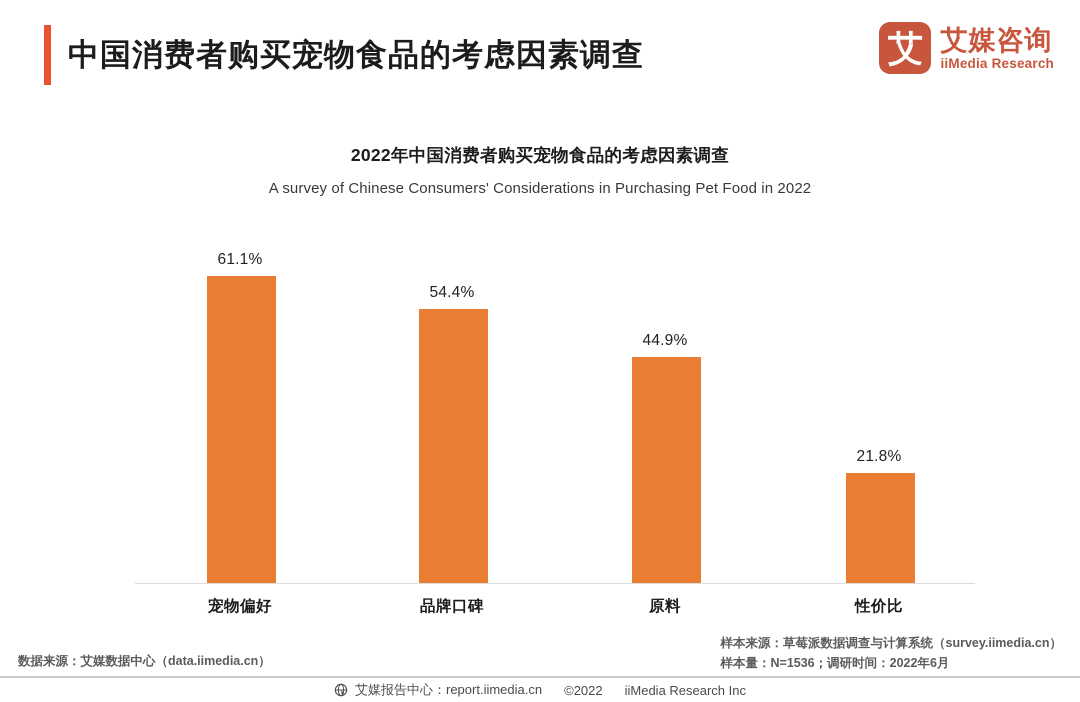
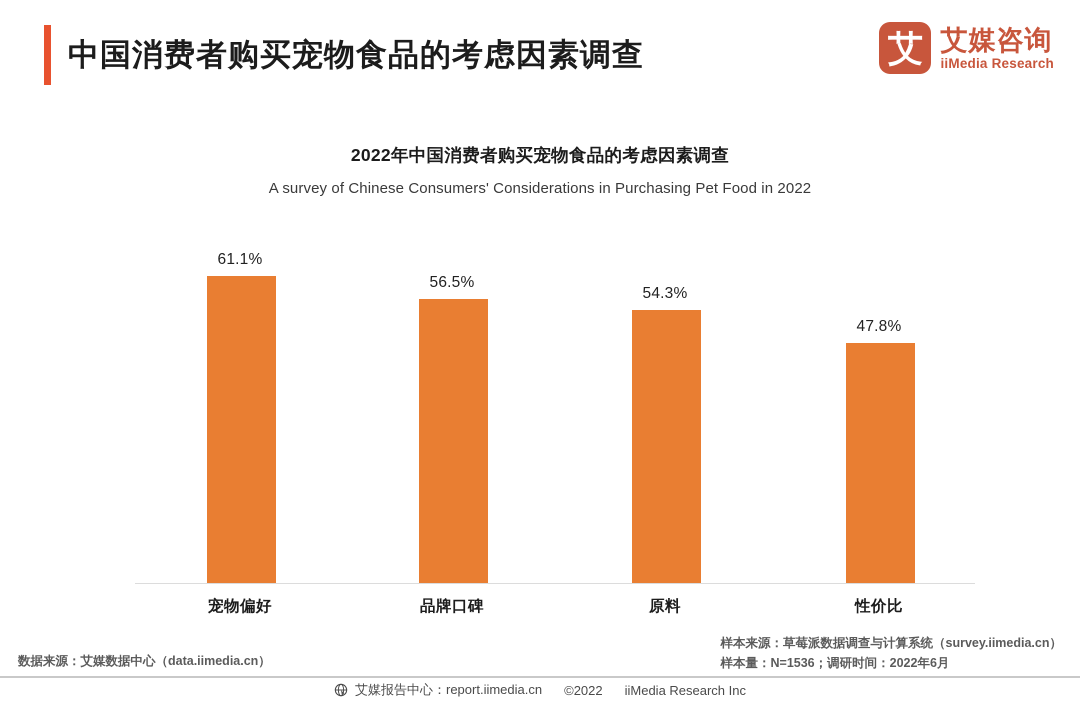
品牌口碑: 54.4% -> 56.5%
原料: 44.9% -> 54.3%
性价比: 21.8% -> 47.8%
